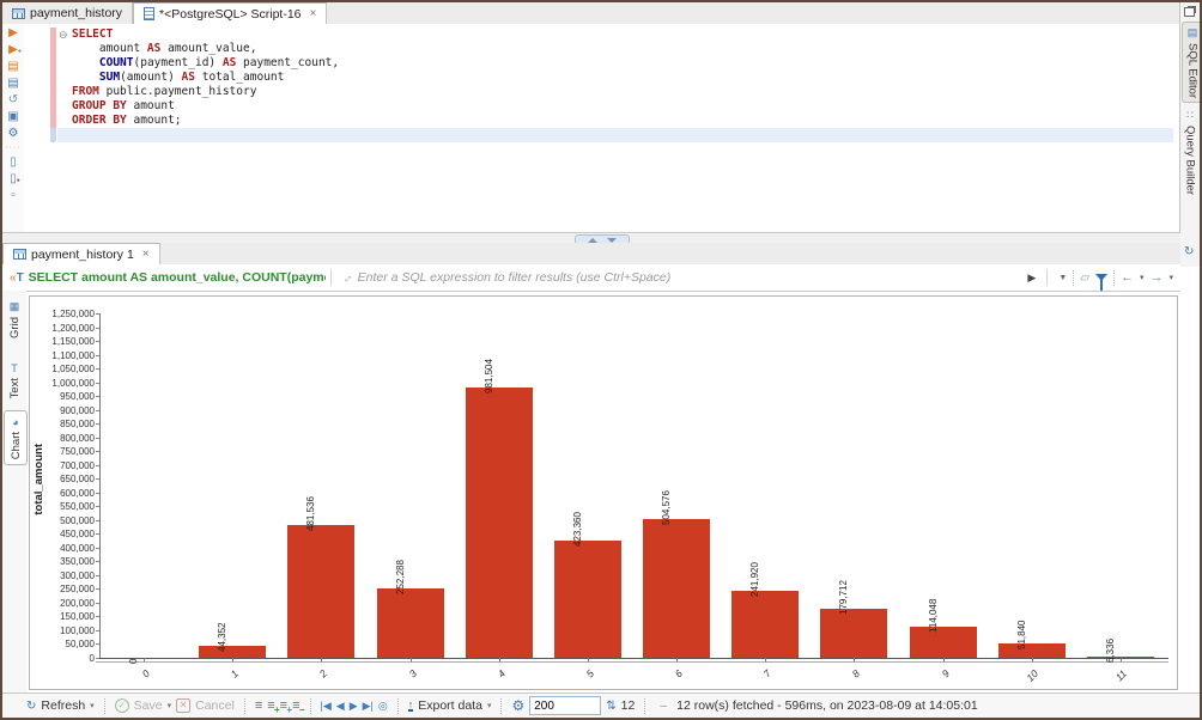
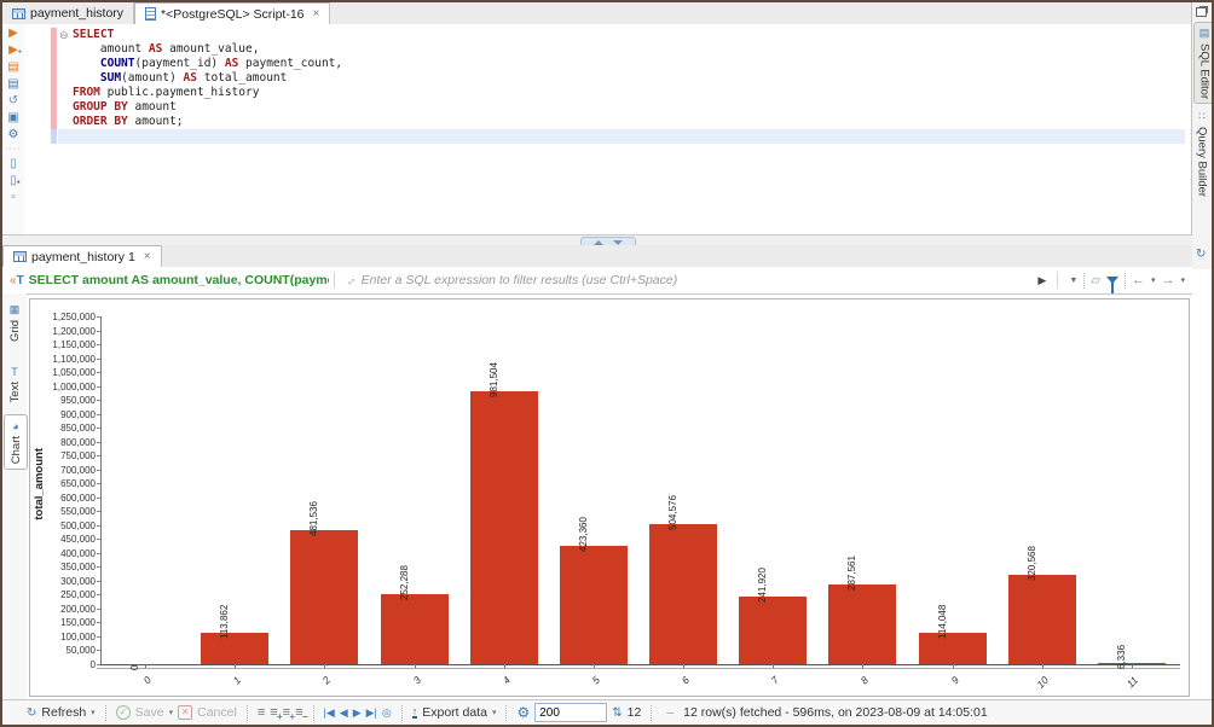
1: 44,352 -> 113,862
8: 179,712 -> 287,561
10: 51,840 -> 320,568
